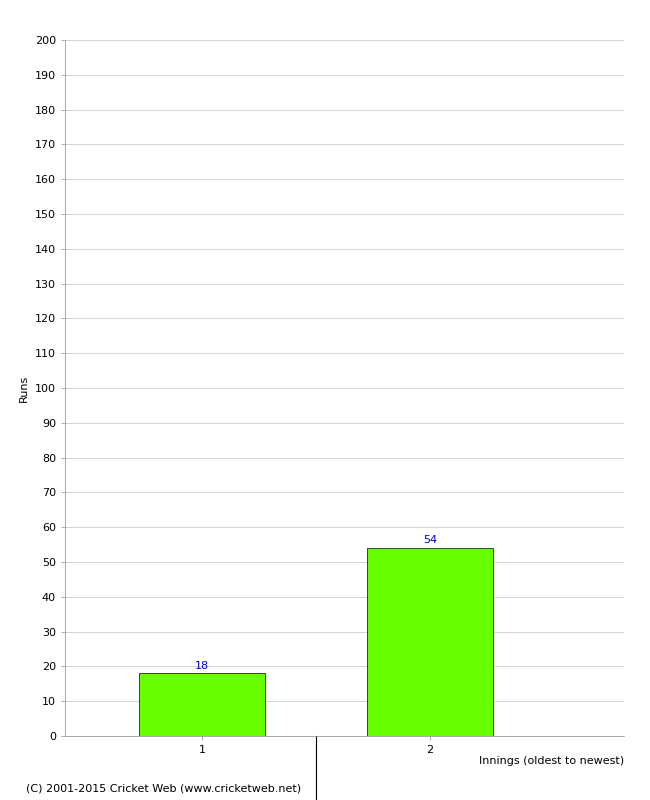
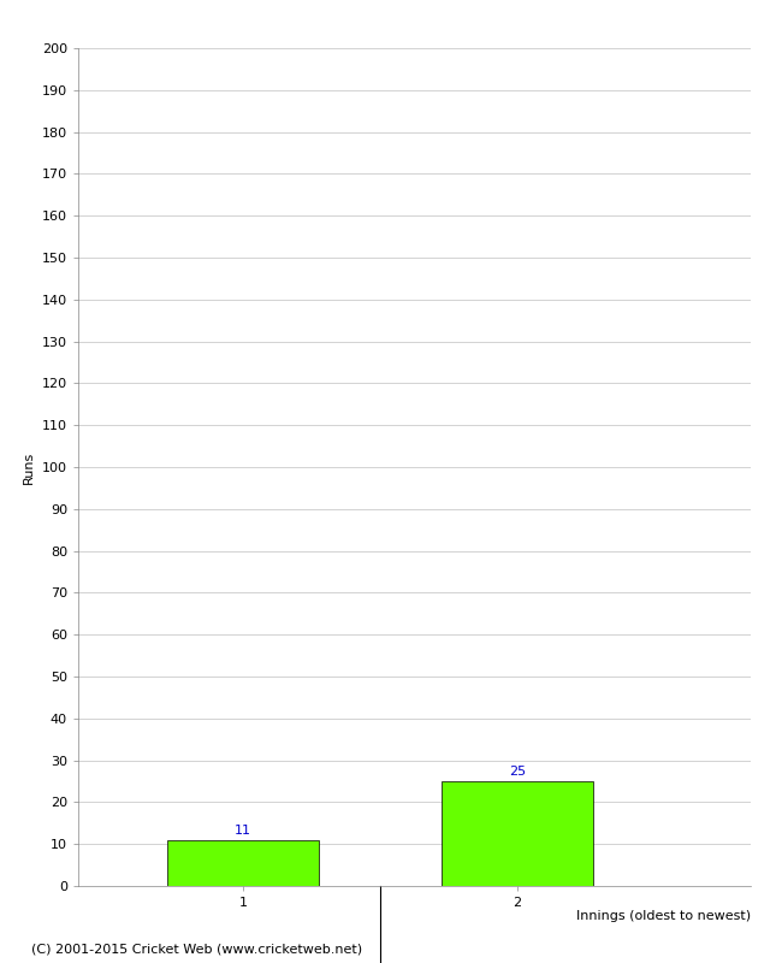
1: 18 -> 11
2: 54 -> 25
